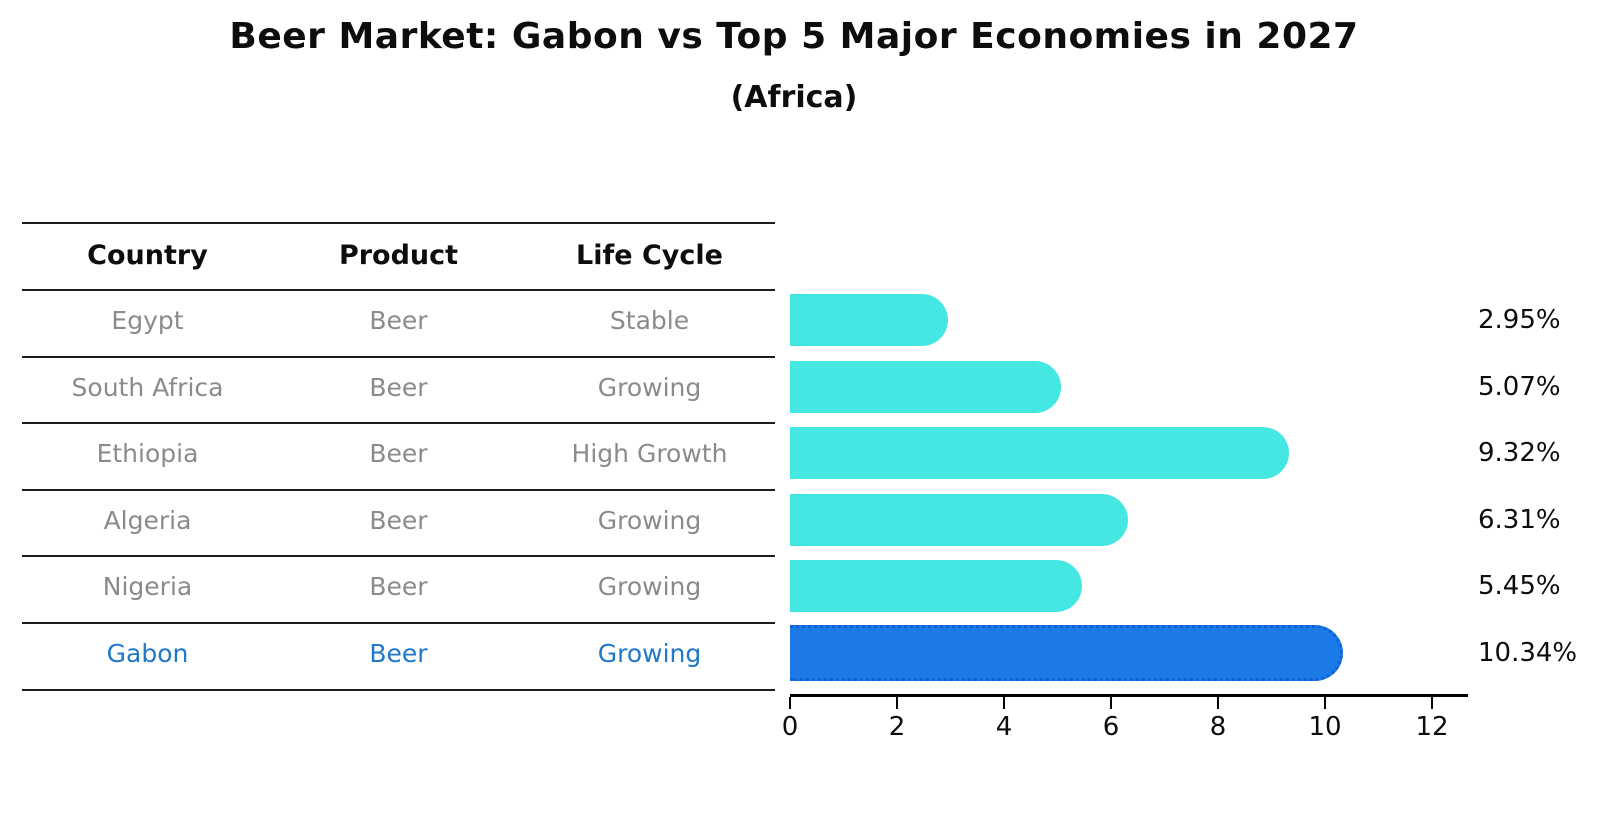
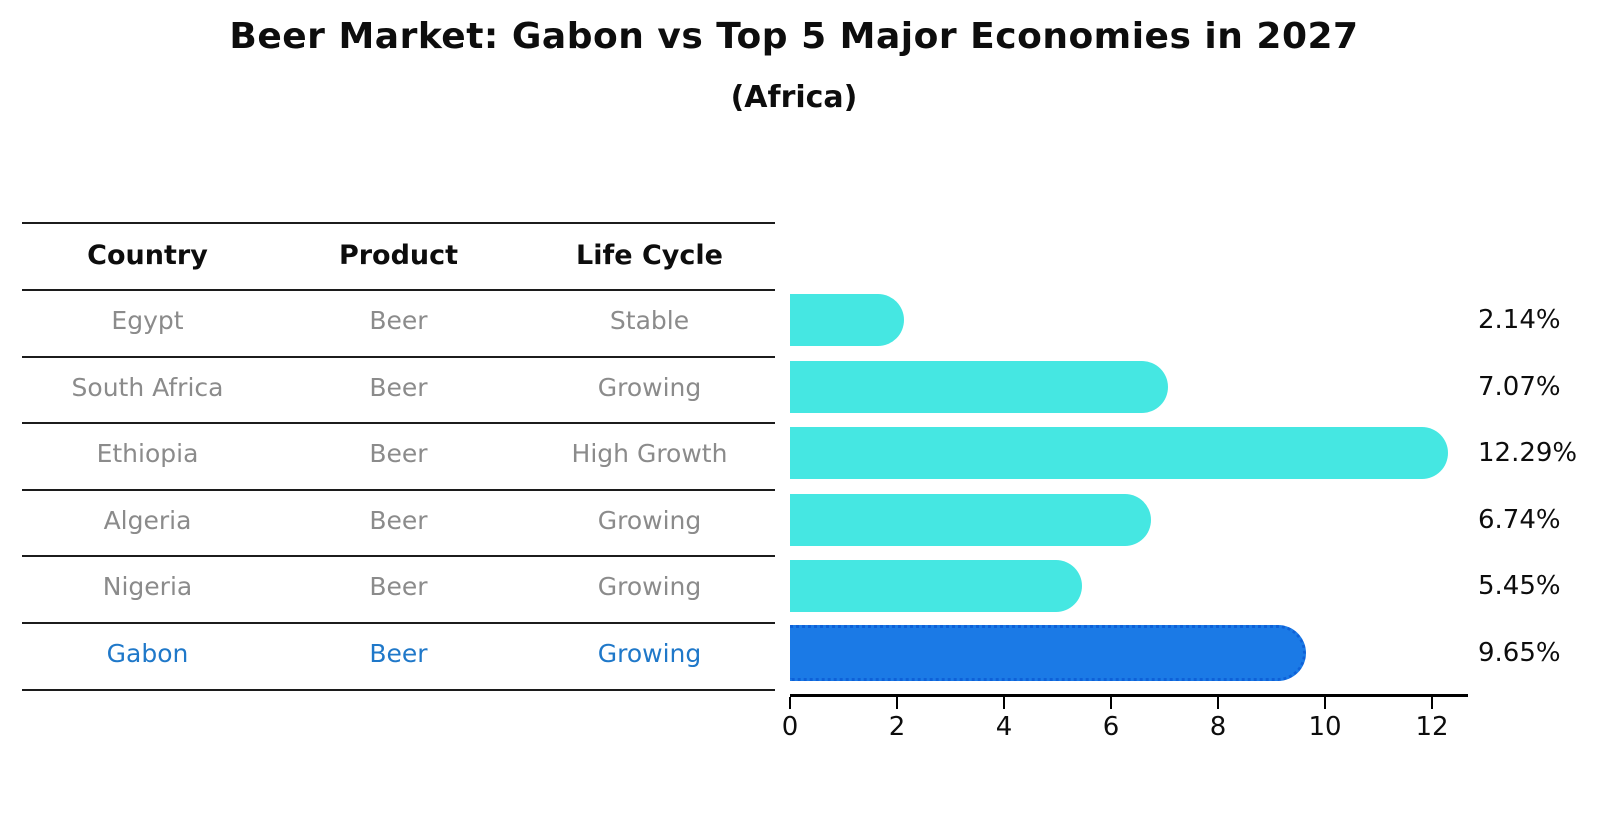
Egypt: 2.95% -> 2.14%
South Africa: 5.07% -> 7.07%
Ethiopia: 9.32% -> 12.29%
Algeria: 6.31% -> 6.74%
Gabon: 10.34% -> 9.65%
